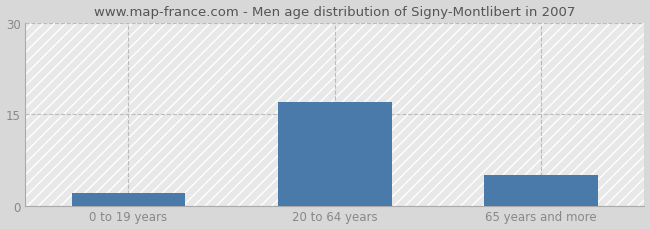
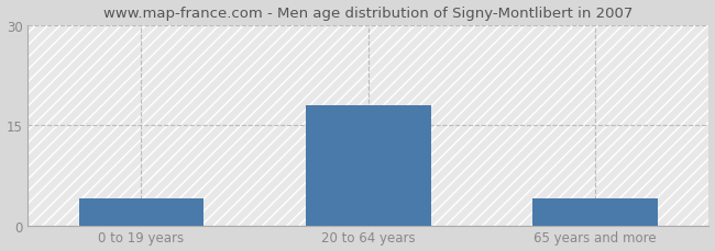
0 to 19 years: 2 -> 4
20 to 64 years: 17 -> 18
65 years and more: 5 -> 4
